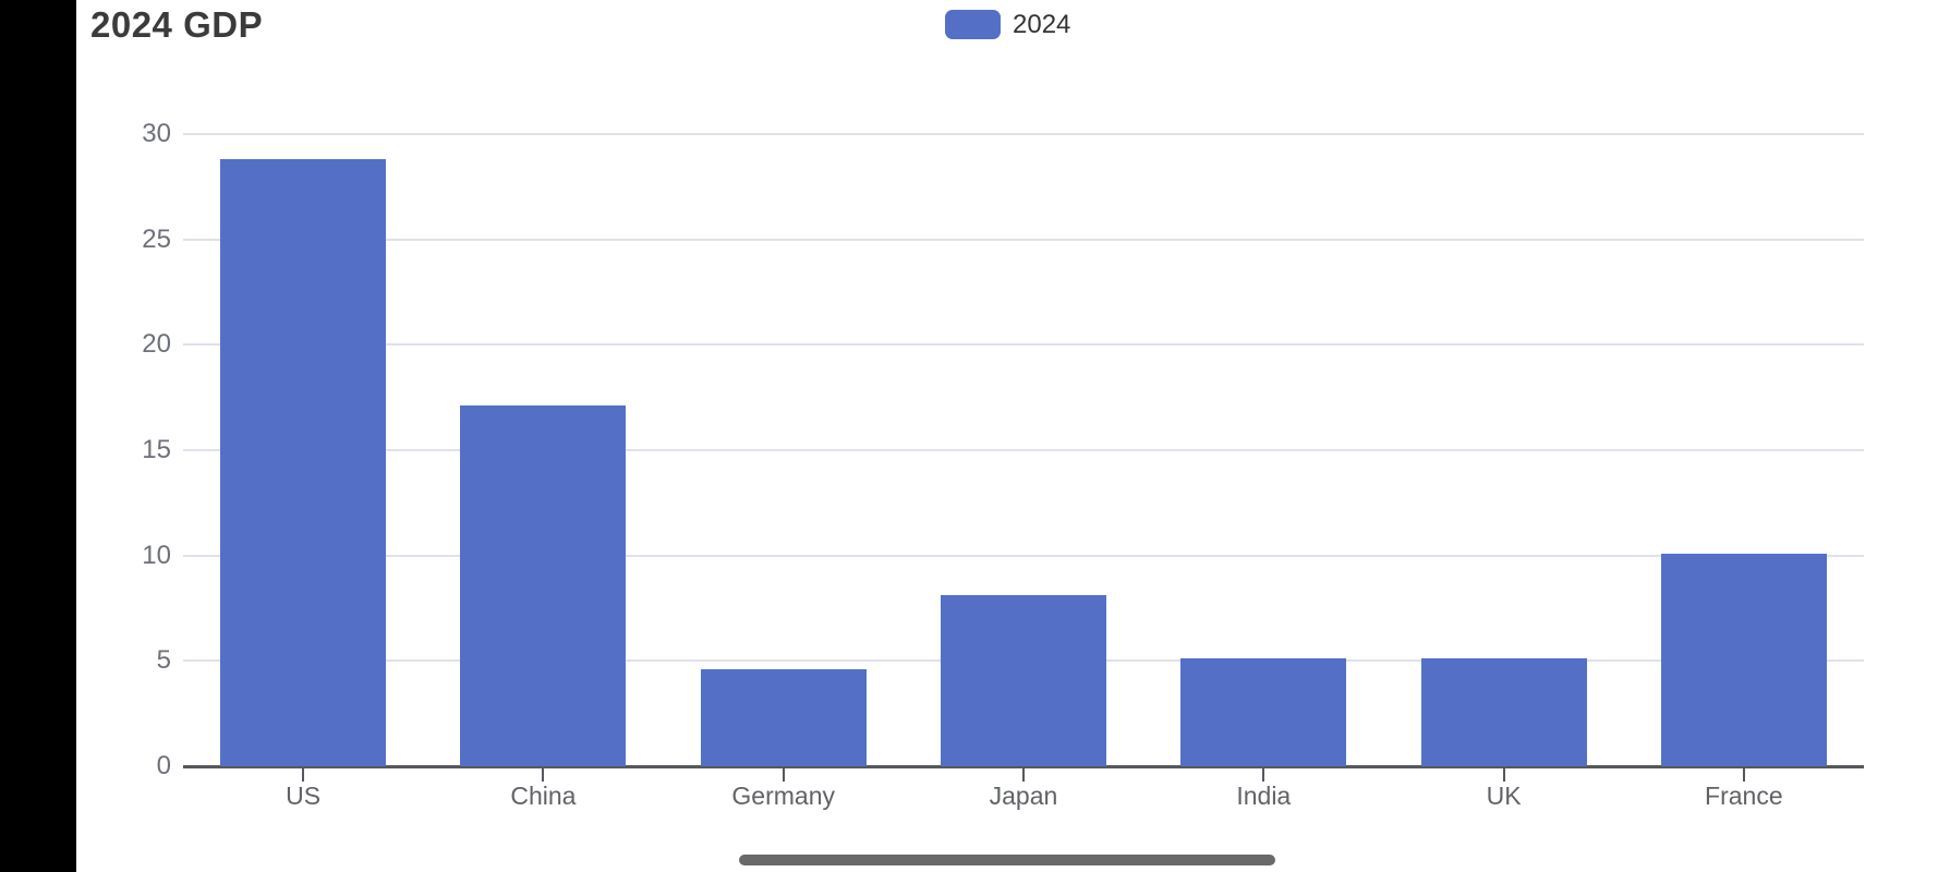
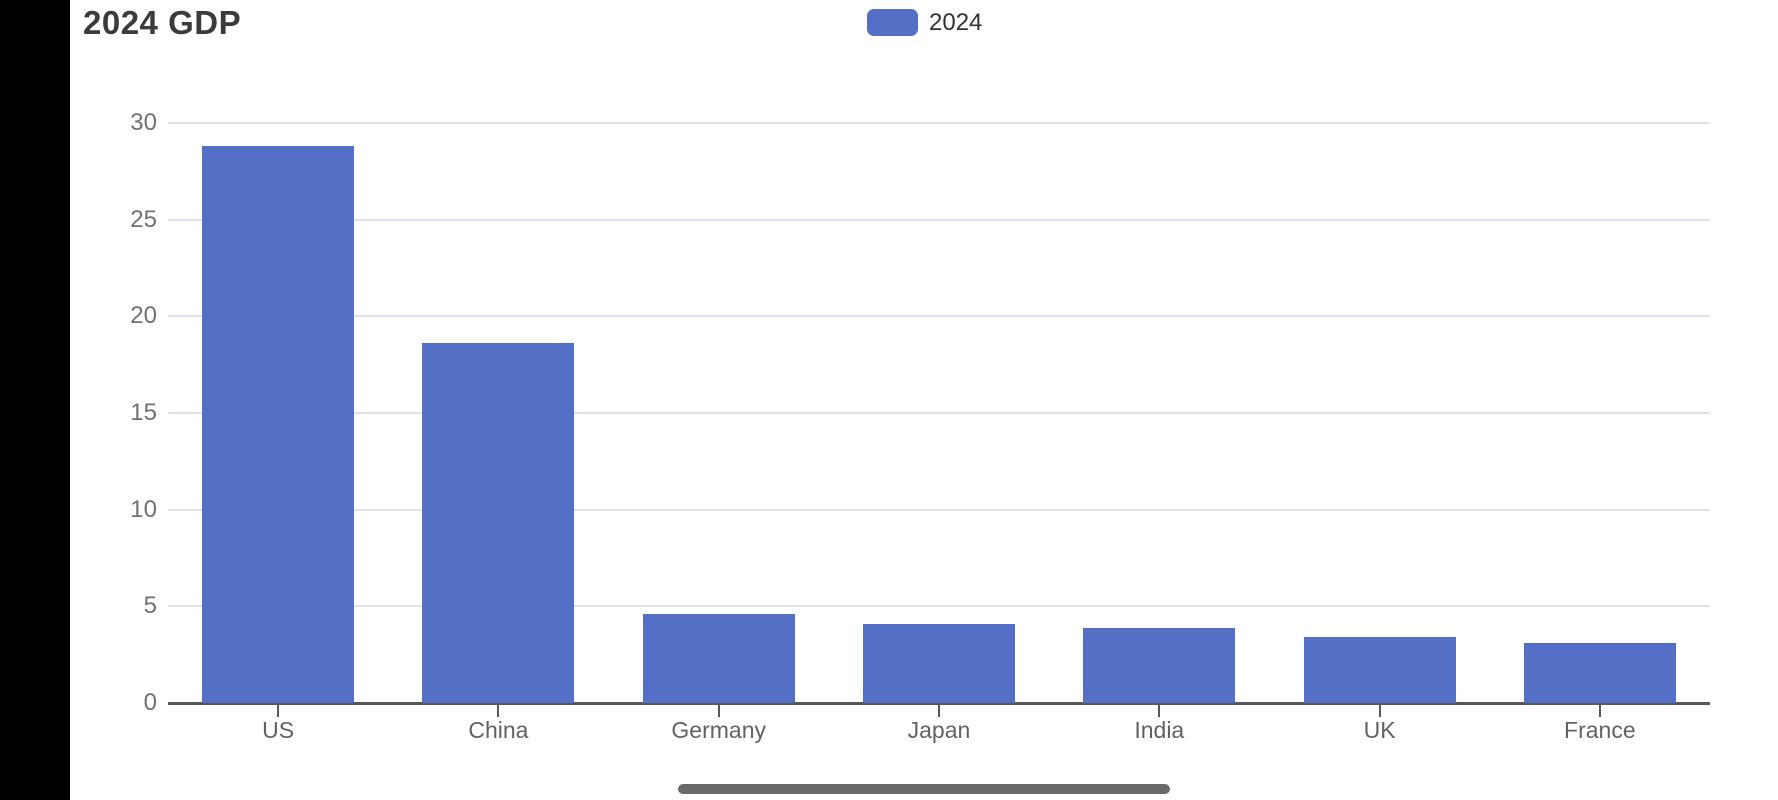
China: 17.1 -> 18.6
Japan: 8.1 -> 4.1
India: 5.1 -> 3.9
UK: 5.1 -> 3.4
France: 10.1 -> 3.1
